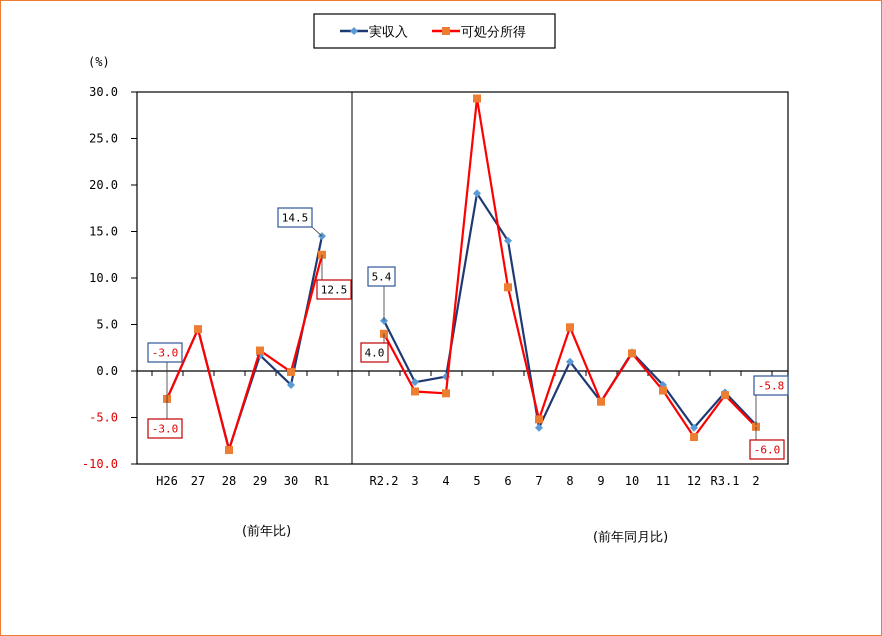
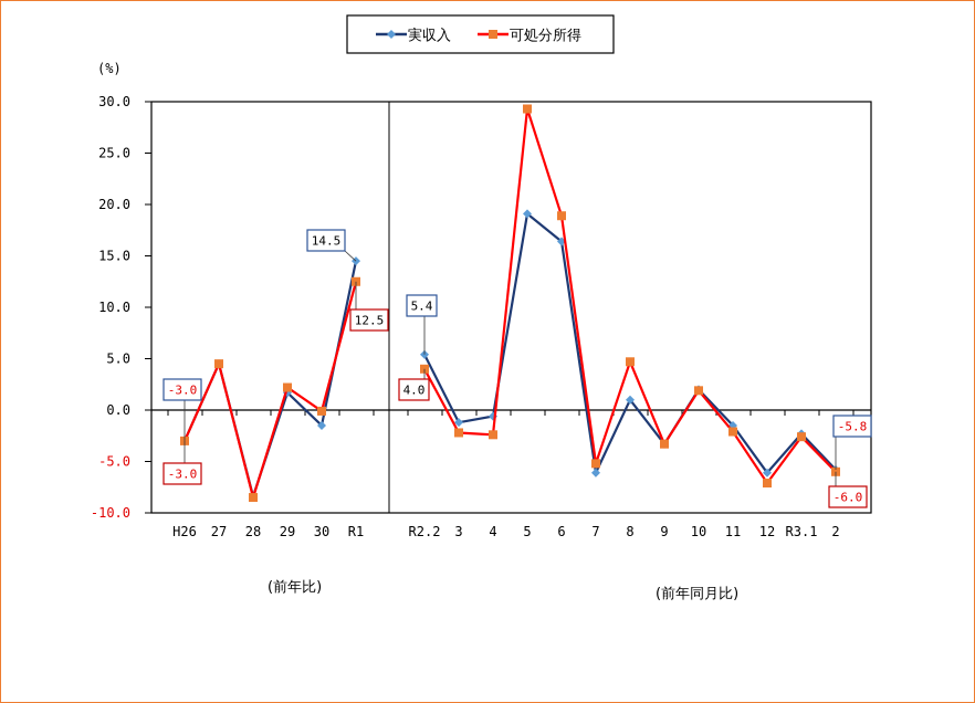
実収入/6: 14 -> 16
可処分所得/6: 9 -> 19
